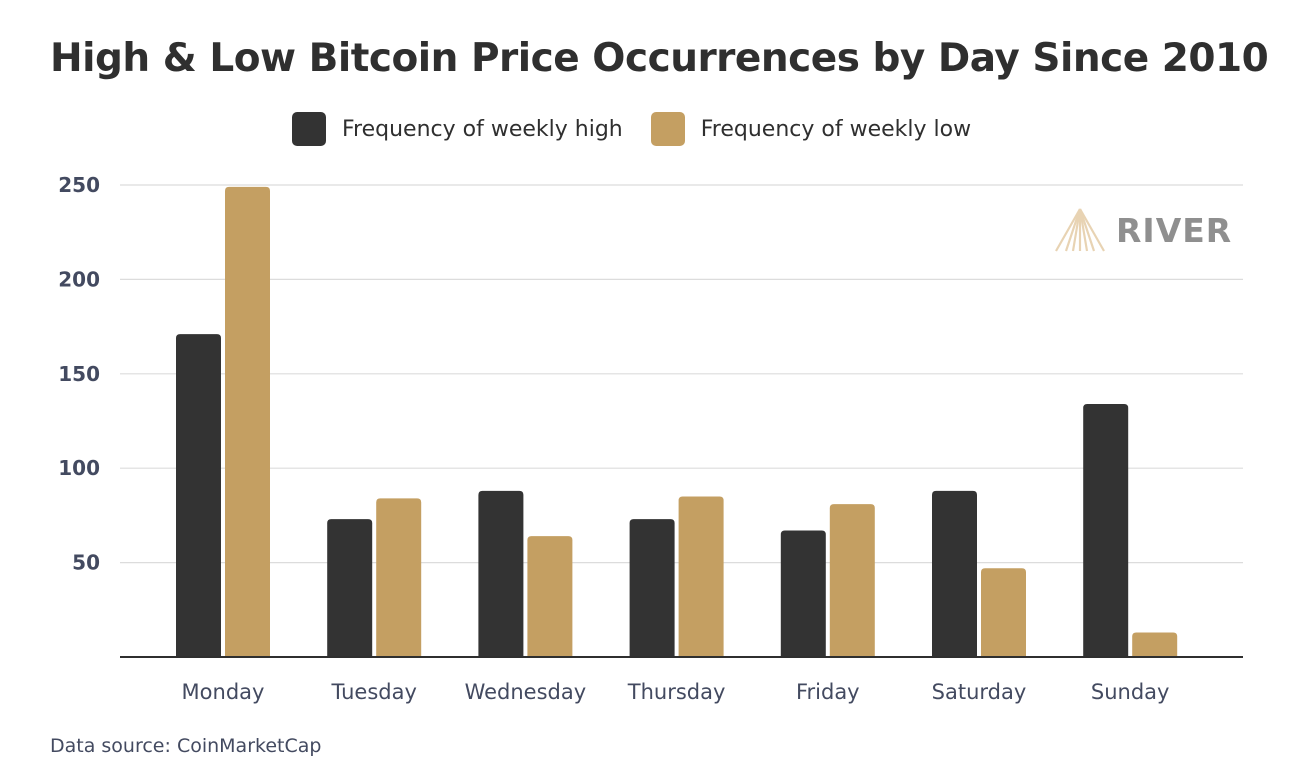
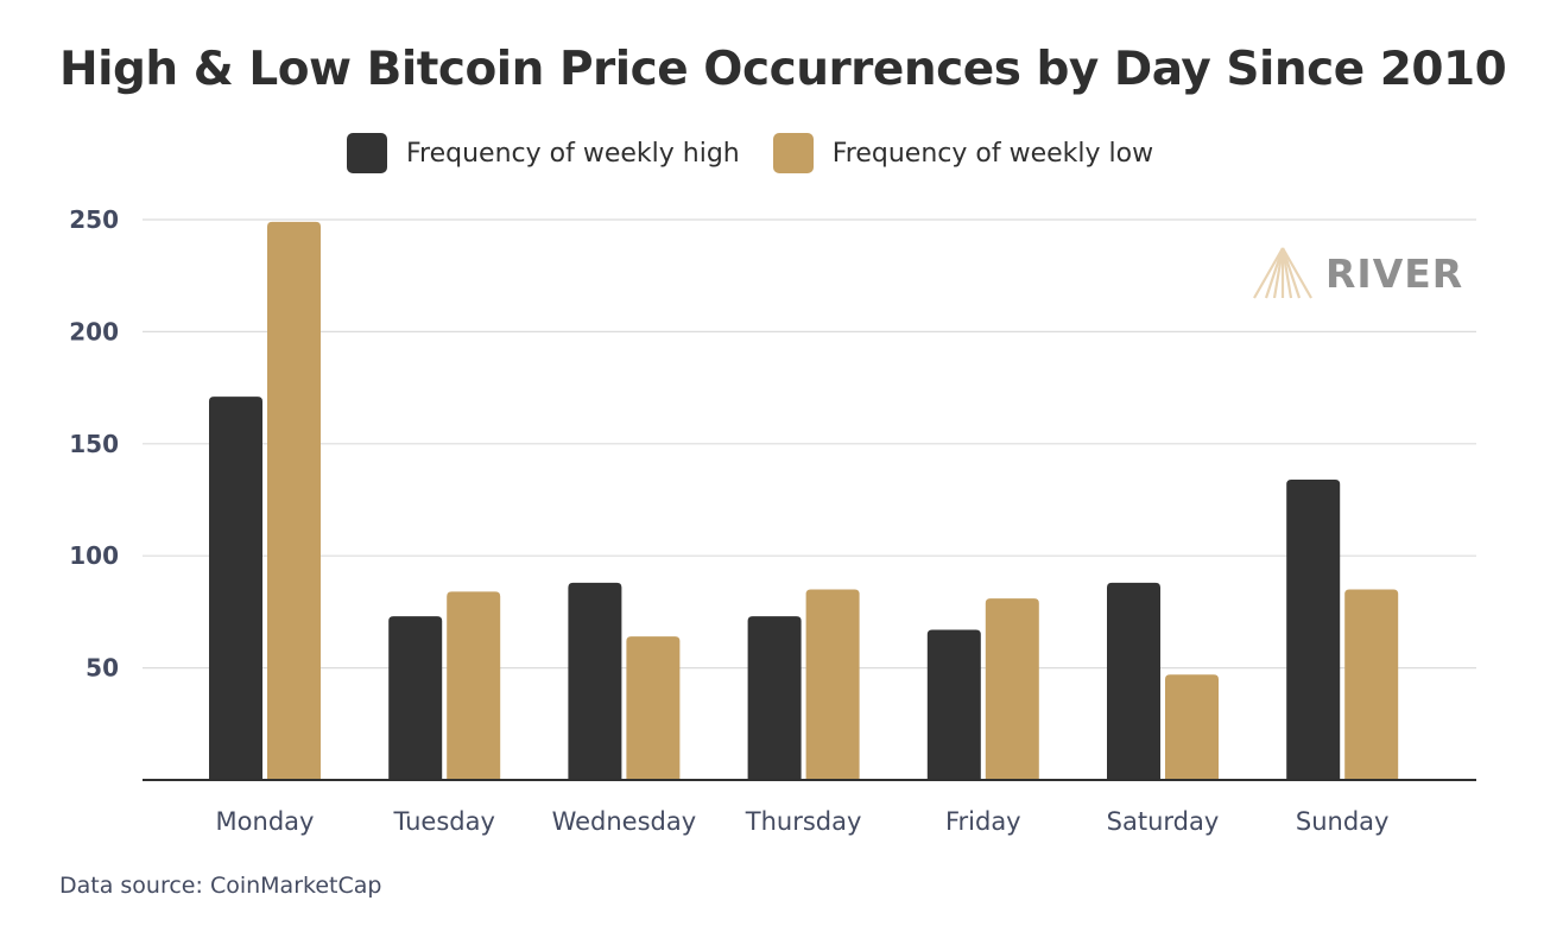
Frequency of weekly low/Sunday: 13 -> 85
